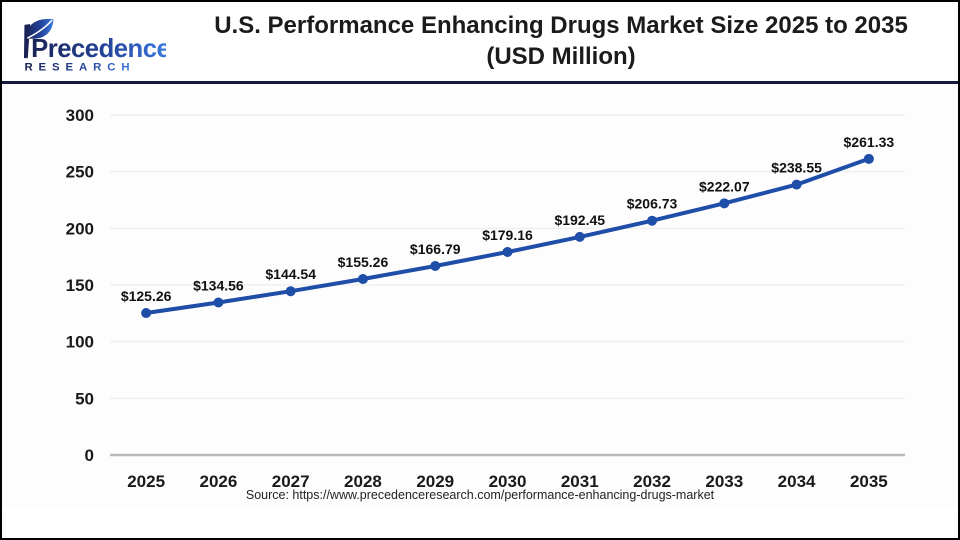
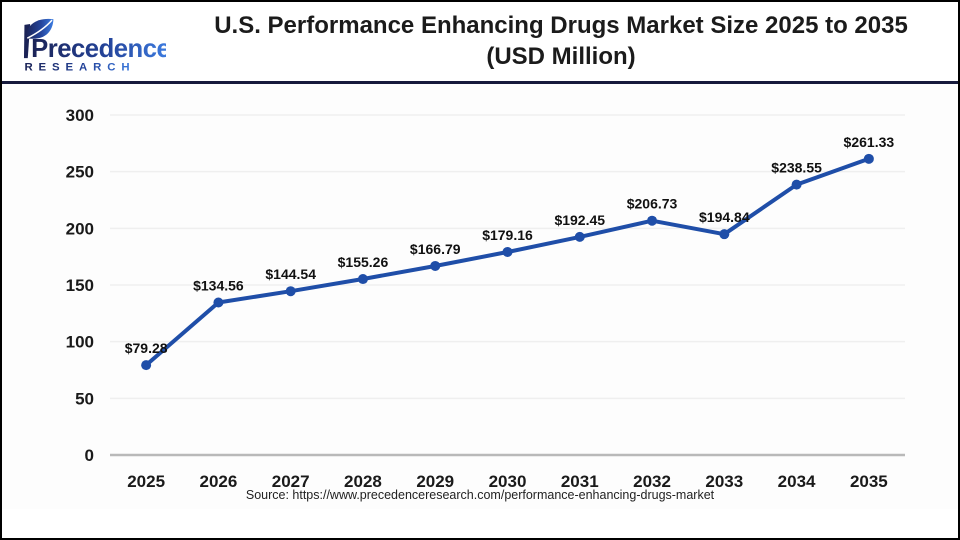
2025: $125.26 -> $79.28
2033: $222.07 -> $194.84
